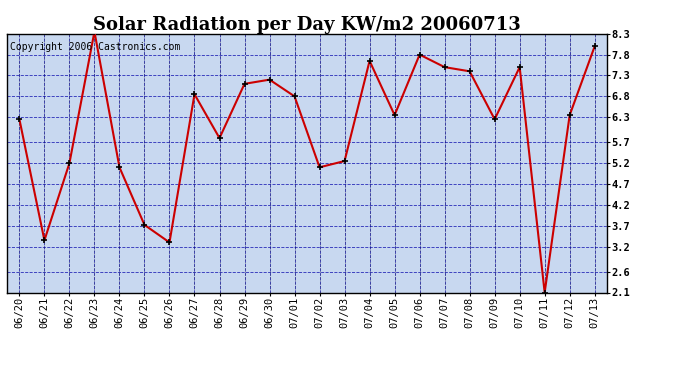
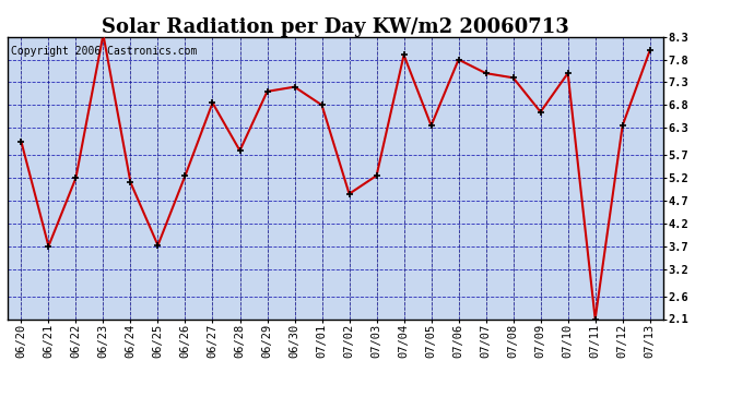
06/20: 6.25 -> 6.00
06/21: 3.35 -> 3.70
06/26: 3.30 -> 5.25
07/02: 5.10 -> 4.85
07/04: 7.65 -> 7.90
07/09: 6.25 -> 6.65
